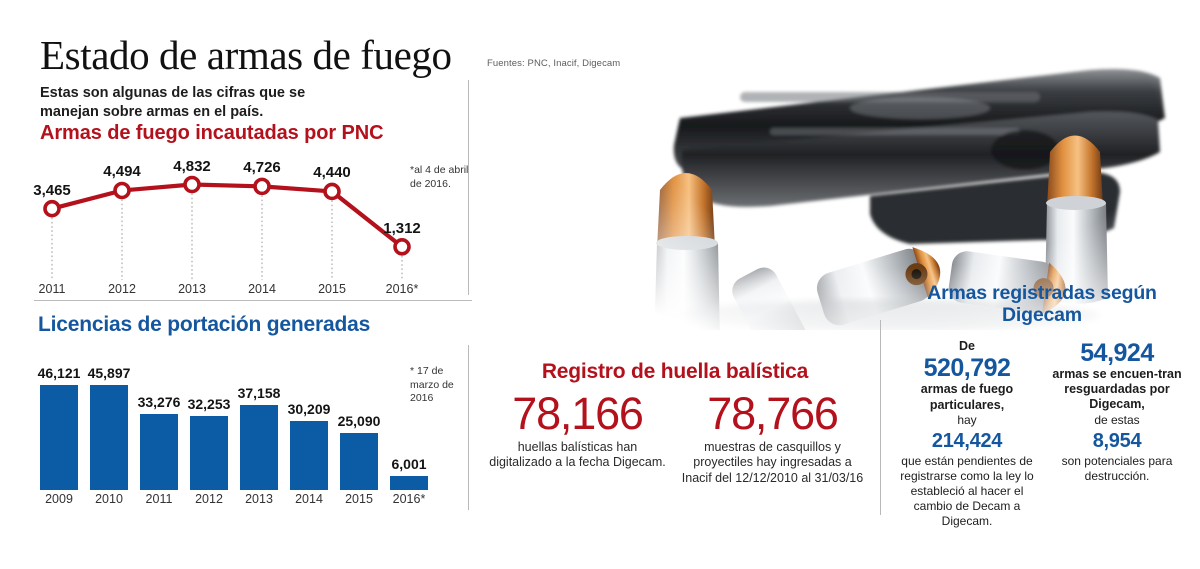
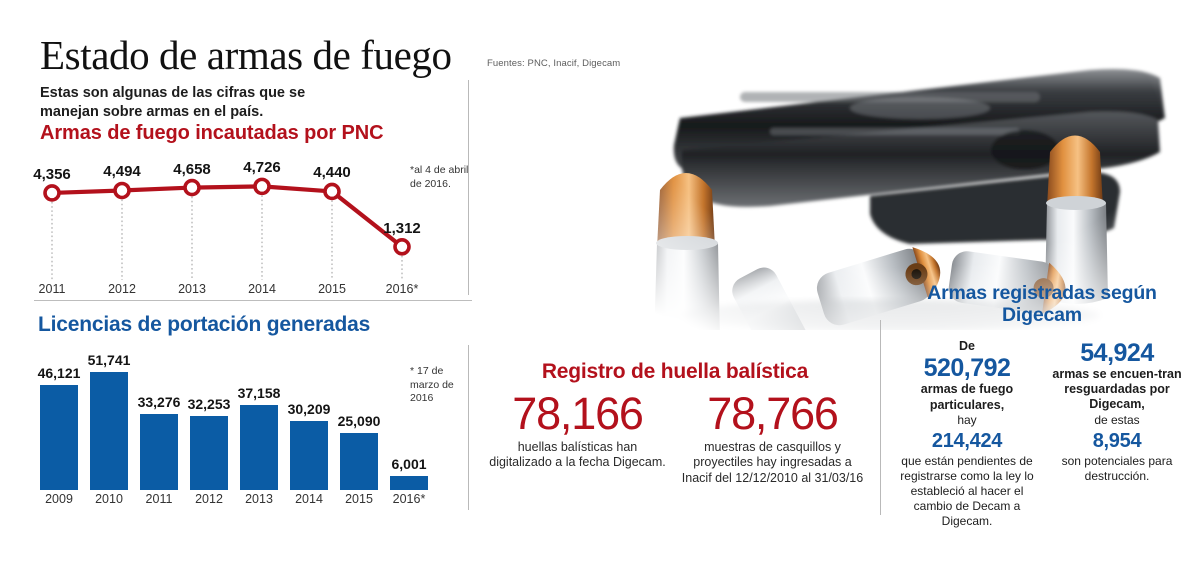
Armas de fuego incautadas por PNC/2011: 3,465 -> 4,356
Armas de fuego incautadas por PNC/2013: 4,832 -> 4,658
Licencias de portación generadas/2010: 45,897 -> 51,741
